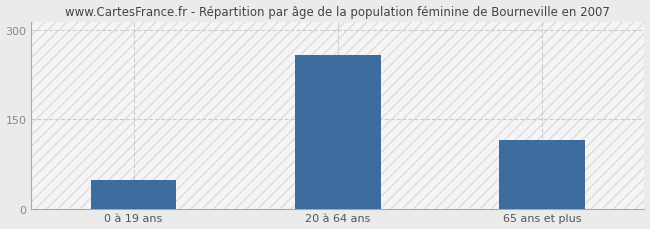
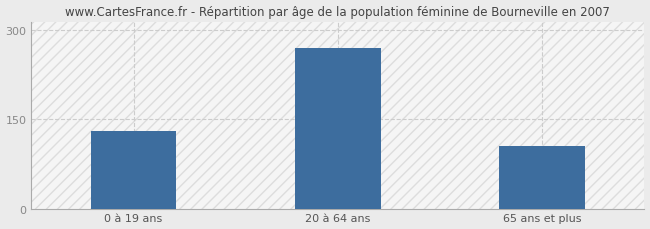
0 à 19 ans: 48 -> 130
20 à 64 ans: 258 -> 270
65 ans et plus: 116 -> 105
